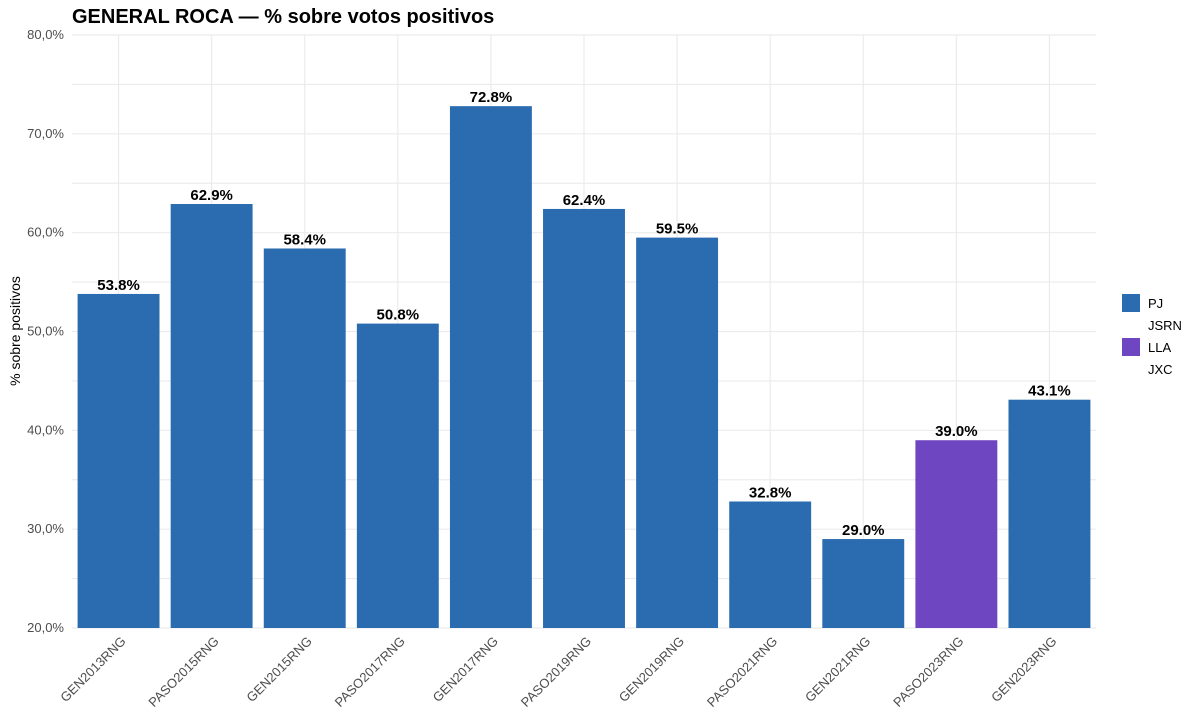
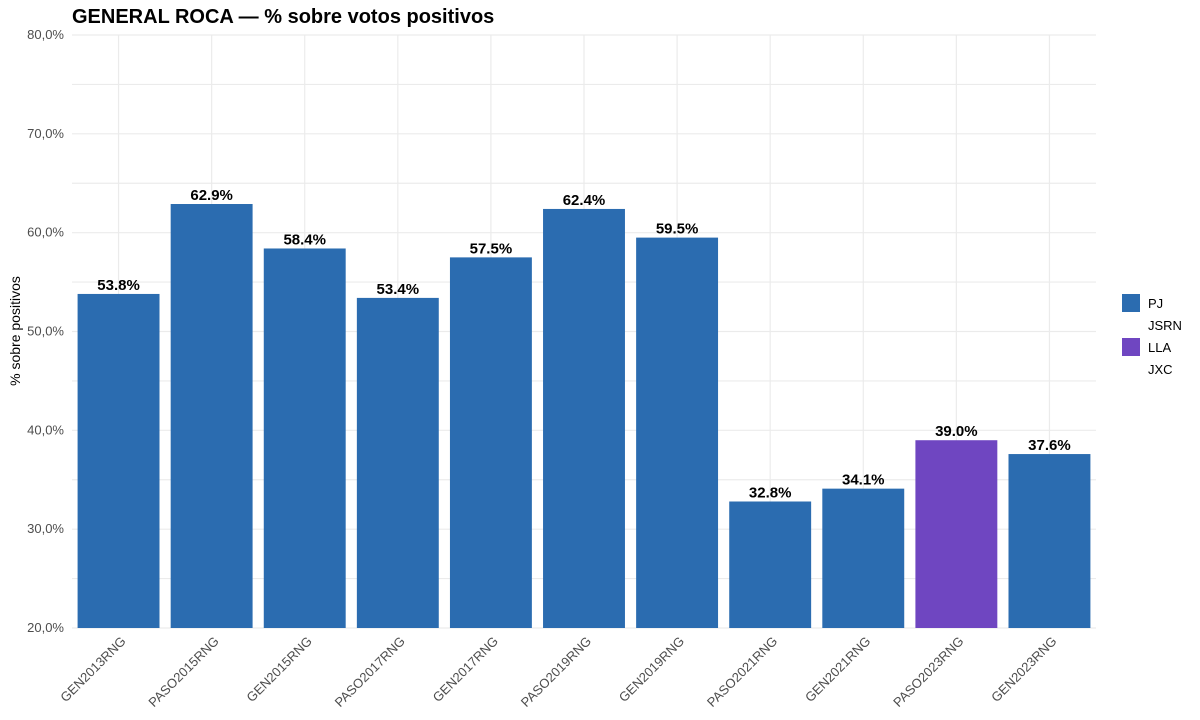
PASO2017RNG: 50.8% -> 53.4%
GEN2017RNG: 72.8% -> 57.5%
GEN2021RNG: 29.0% -> 34.1%
GEN2023RNG: 43.1% -> 37.6%
